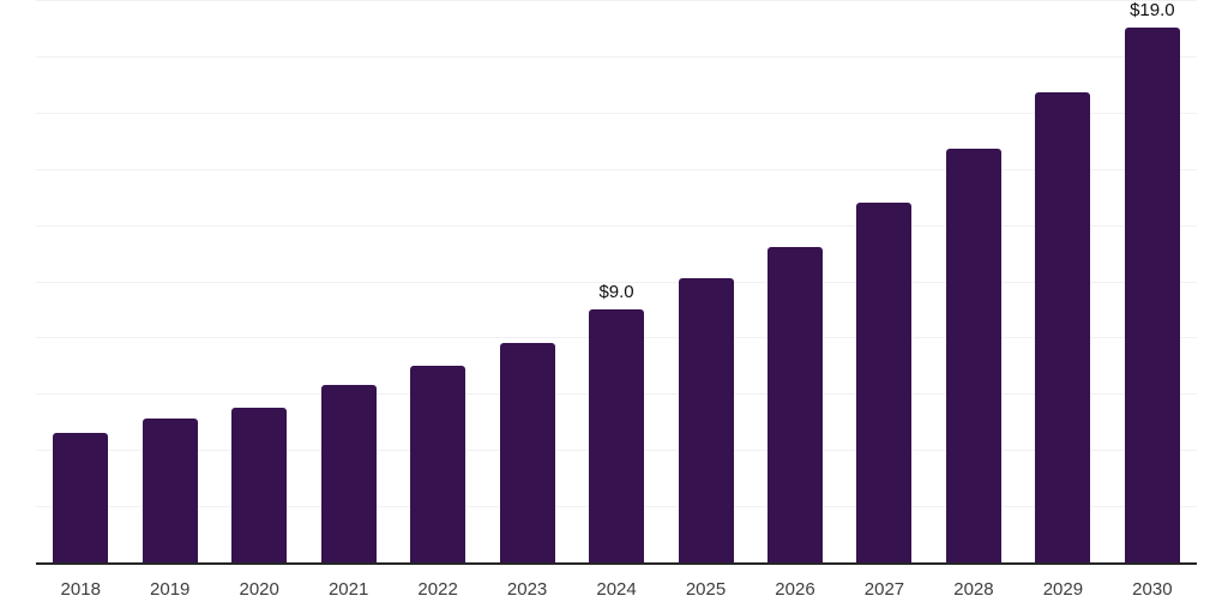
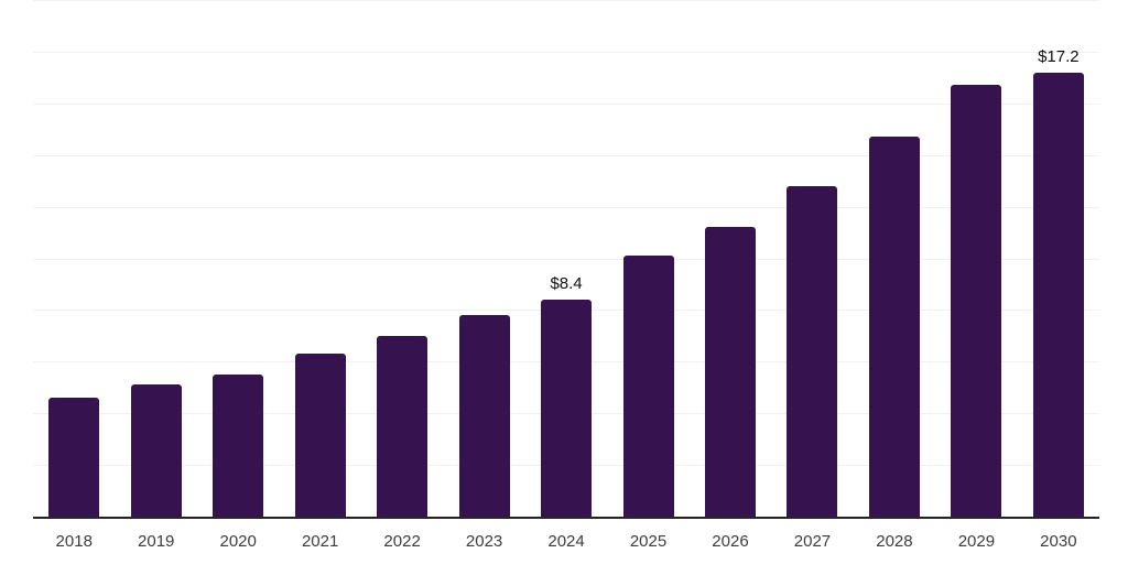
2024: $9.0 -> $8.4
2030: $19.0 -> $17.2
